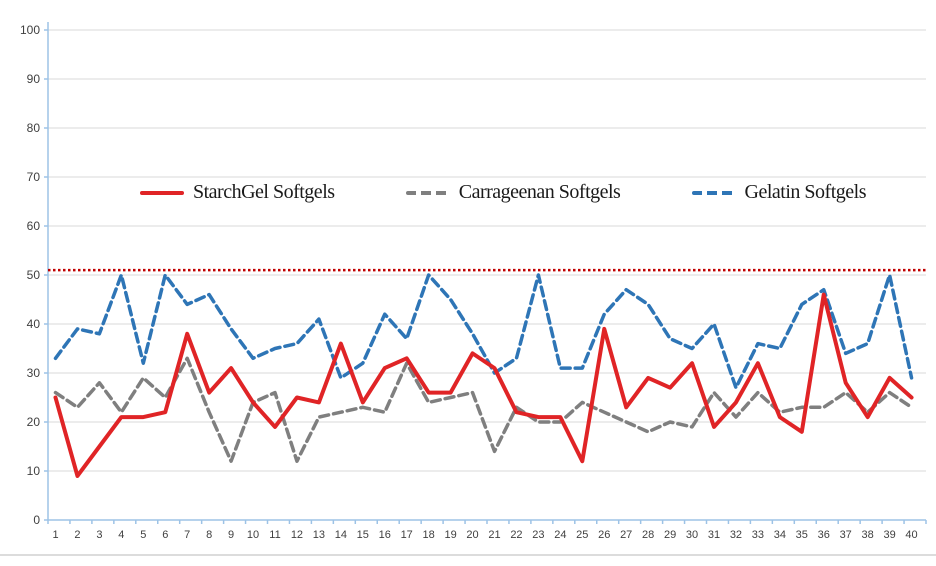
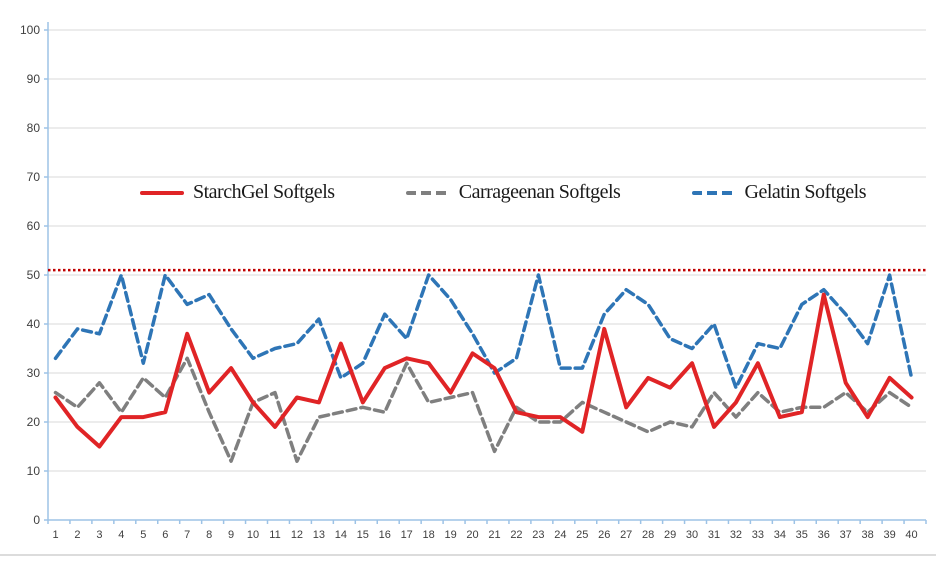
StarchGel Softgels/2: 9 -> 19
StarchGel Softgels/18: 26 -> 32
StarchGel Softgels/25: 12 -> 18
StarchGel Softgels/35: 18 -> 22
Gelatin Softgels/37: 34 -> 42
